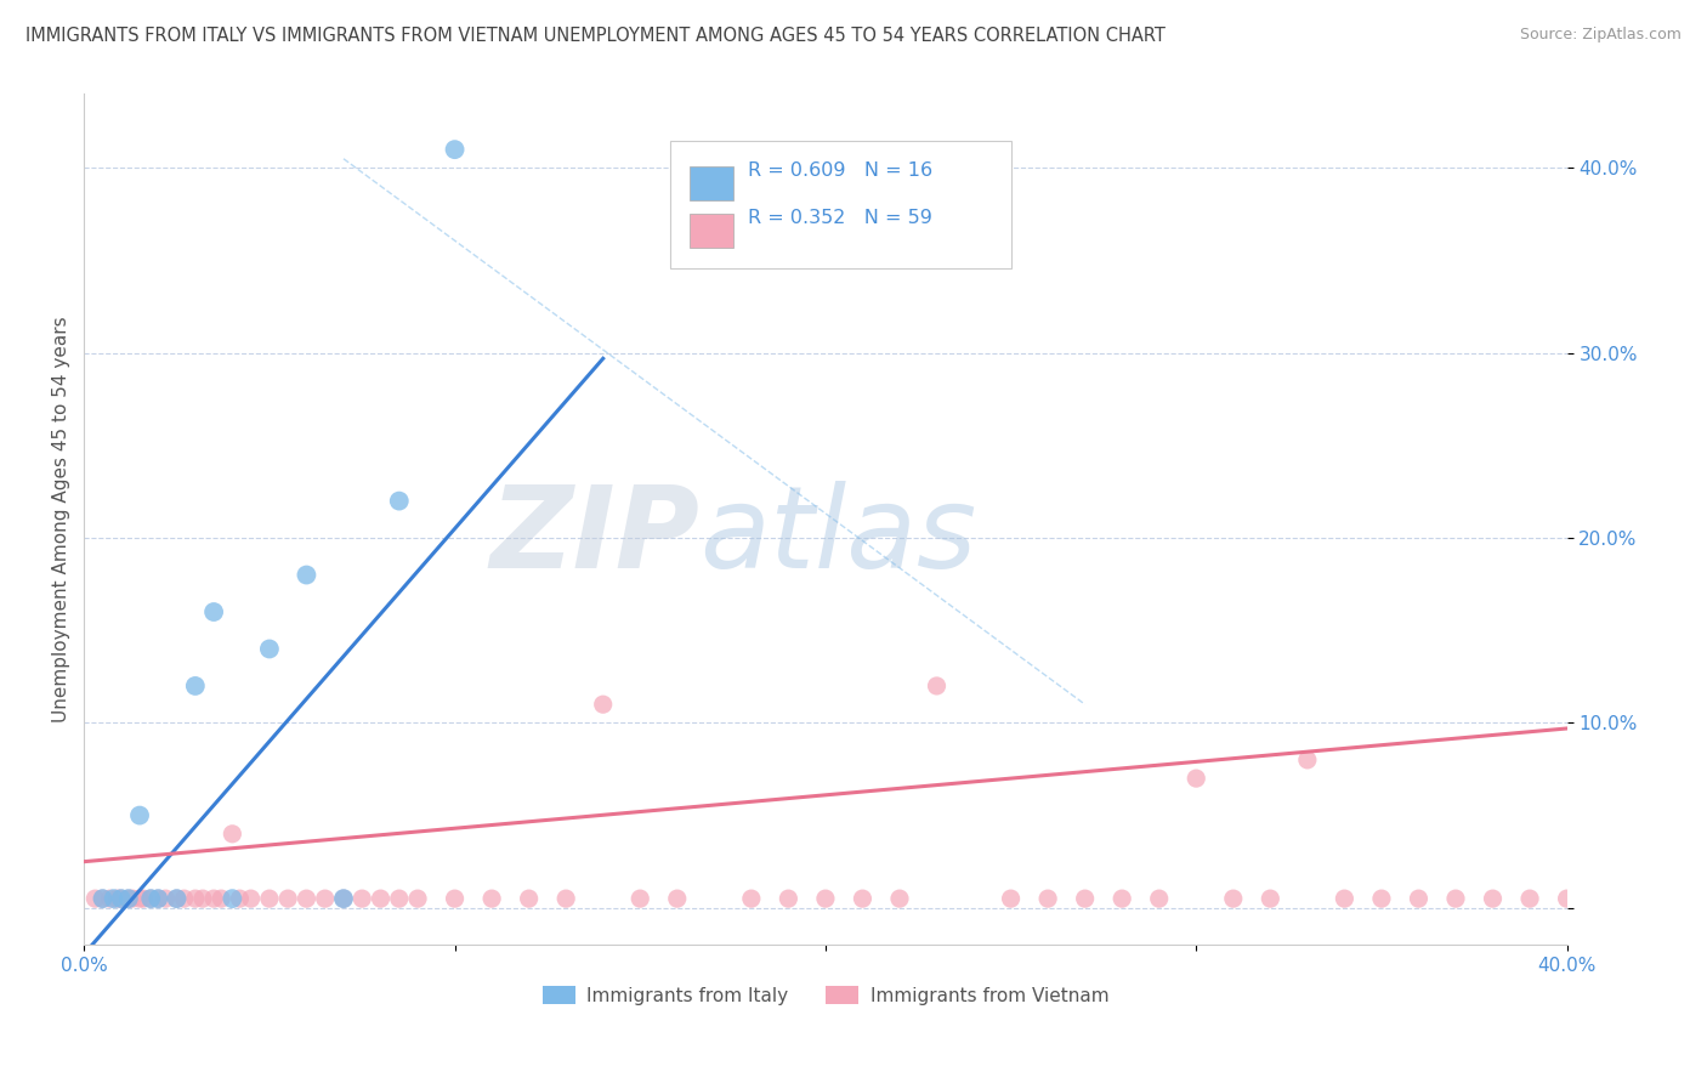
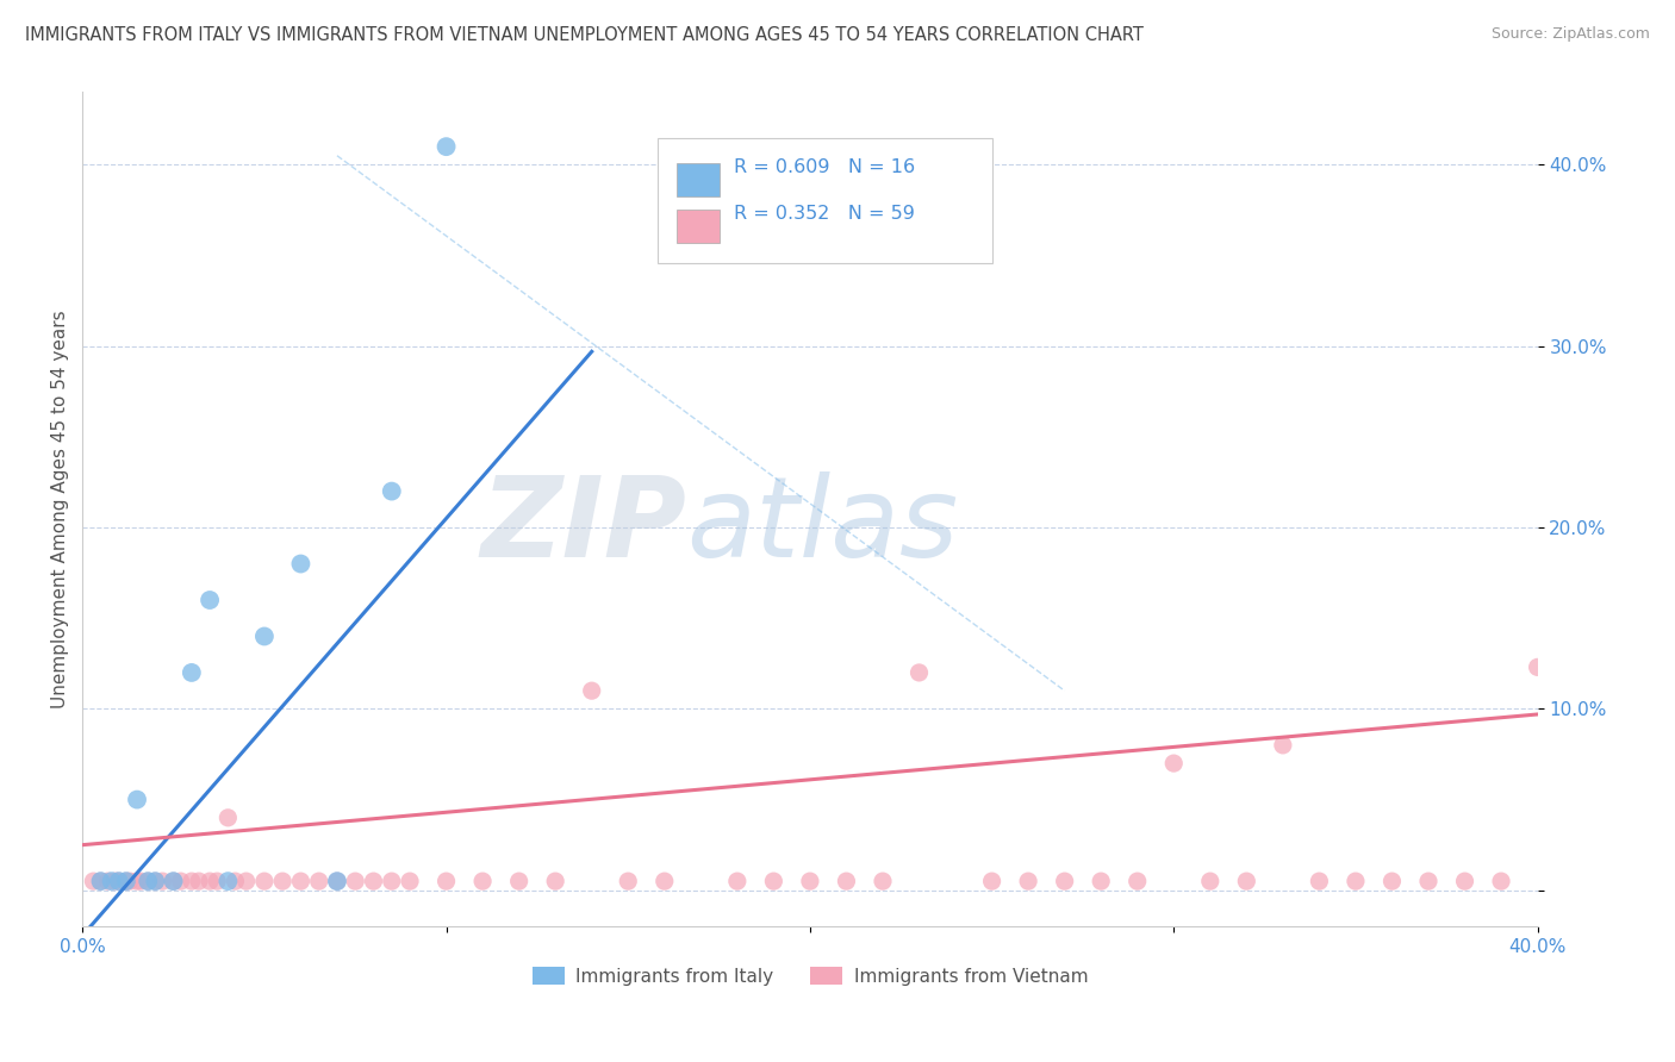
Immigrants from Vietnam/40.0%: 0.5% -> 12.3%
